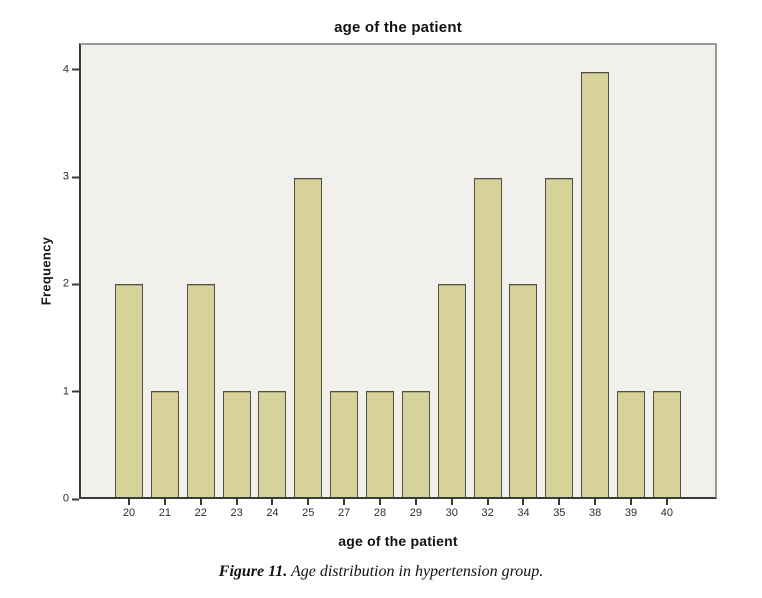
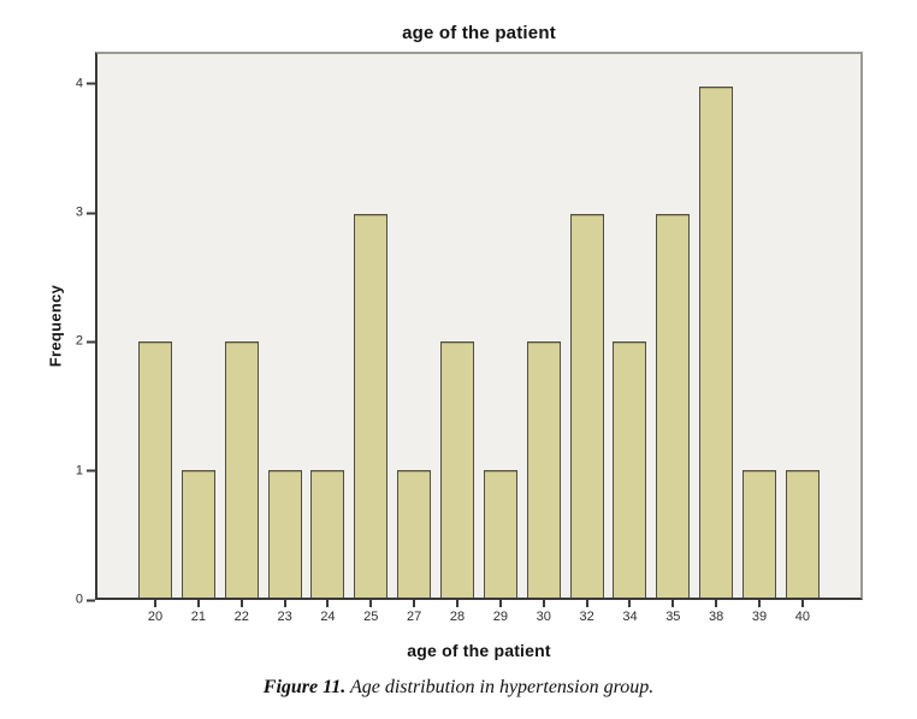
28: 1 -> 2
